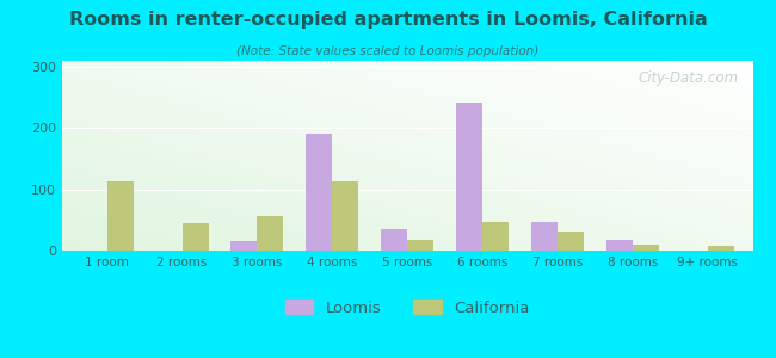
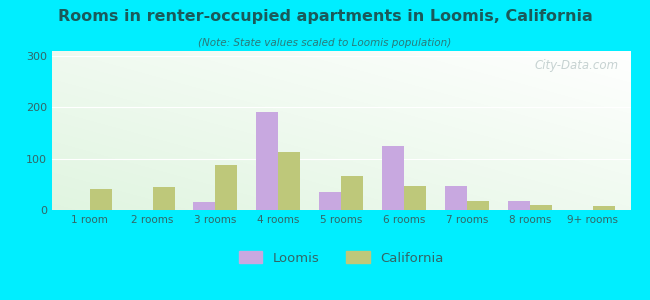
California/1 room: 114 -> 40
California/3 rooms: 56 -> 87
California/5 rooms: 18 -> 67
Loomis/6 rooms: 242 -> 124
California/7 rooms: 32 -> 18
